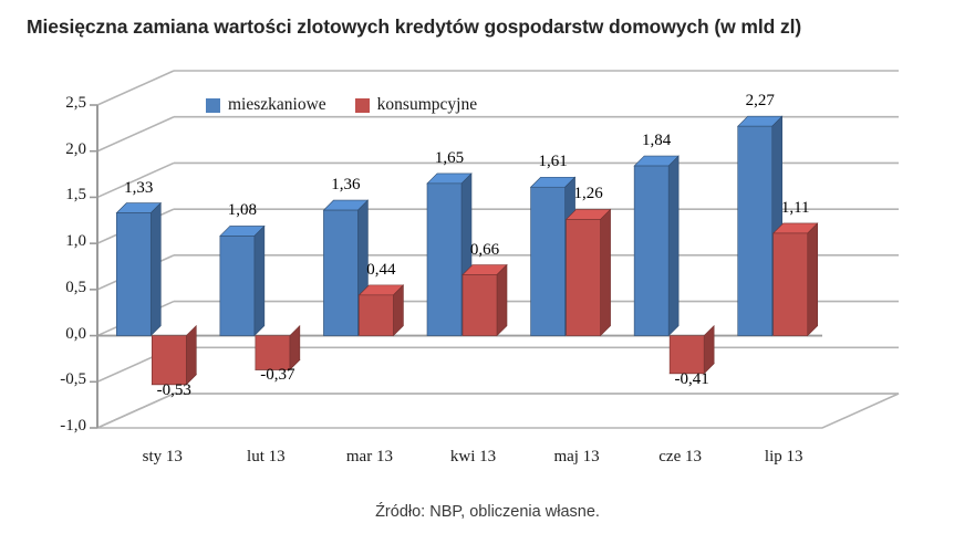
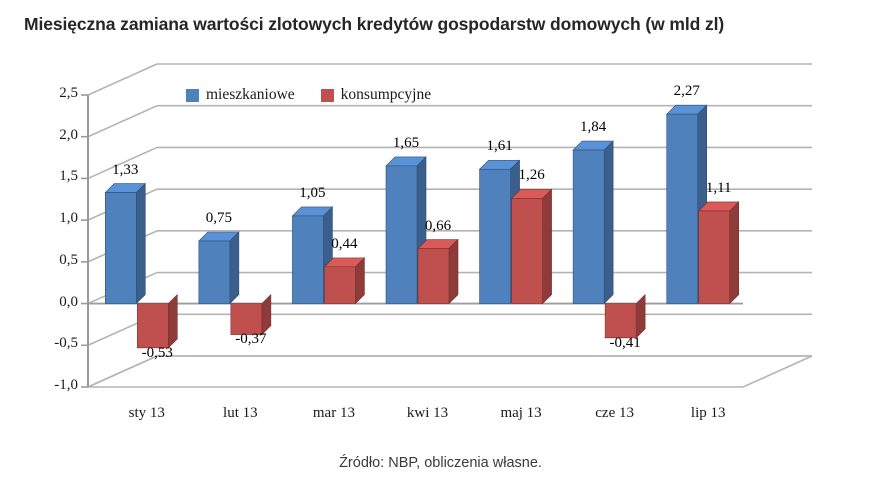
mieszkaniowe/lut 13: 1,08 -> 0,75
mieszkaniowe/mar 13: 1,36 -> 1,05
